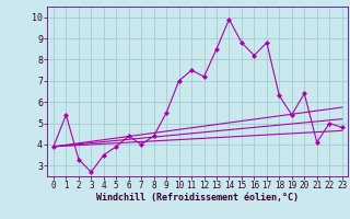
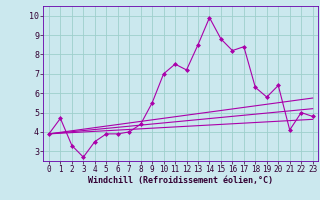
1: 5.4 -> 4.7
6: 4.4 -> 3.9
17: 8.8 -> 8.4
19: 5.4 -> 5.8
